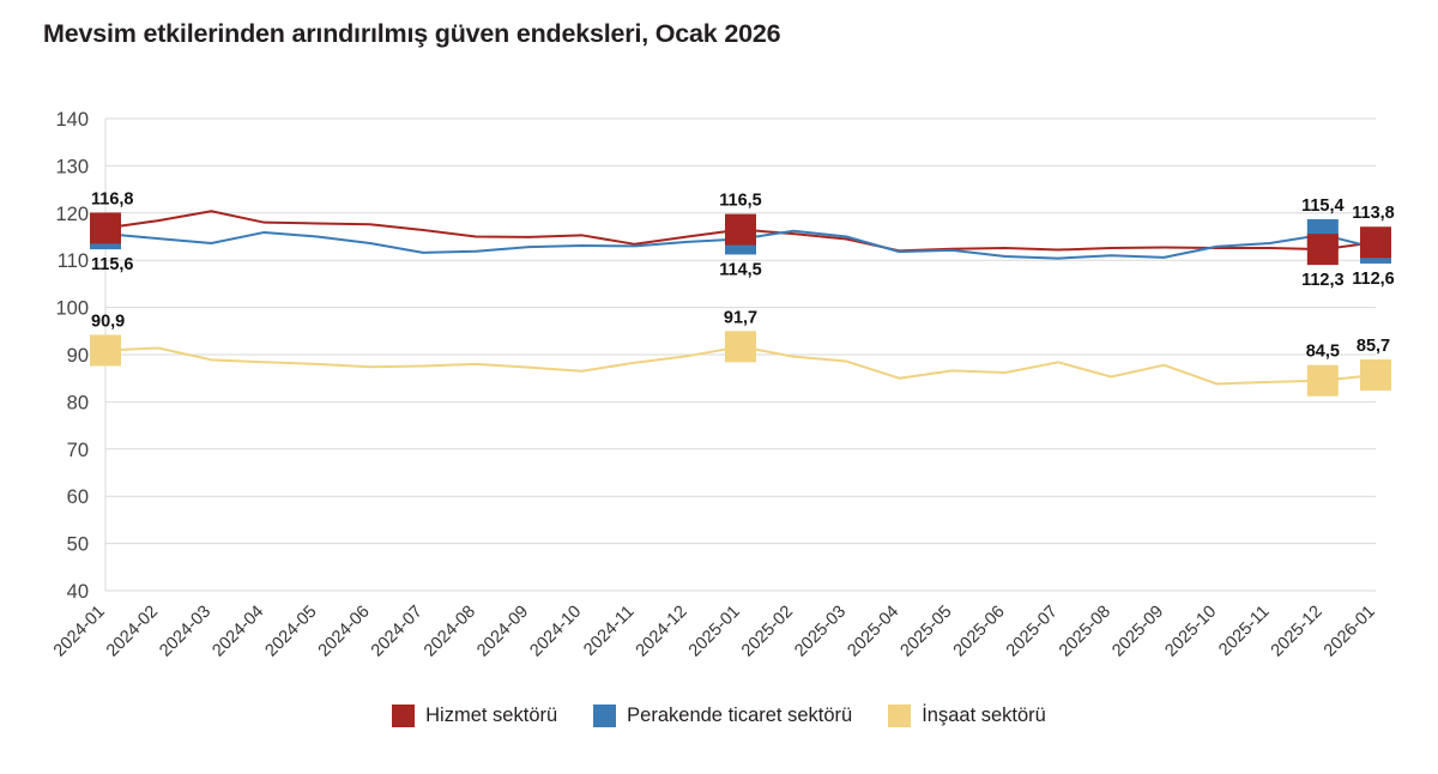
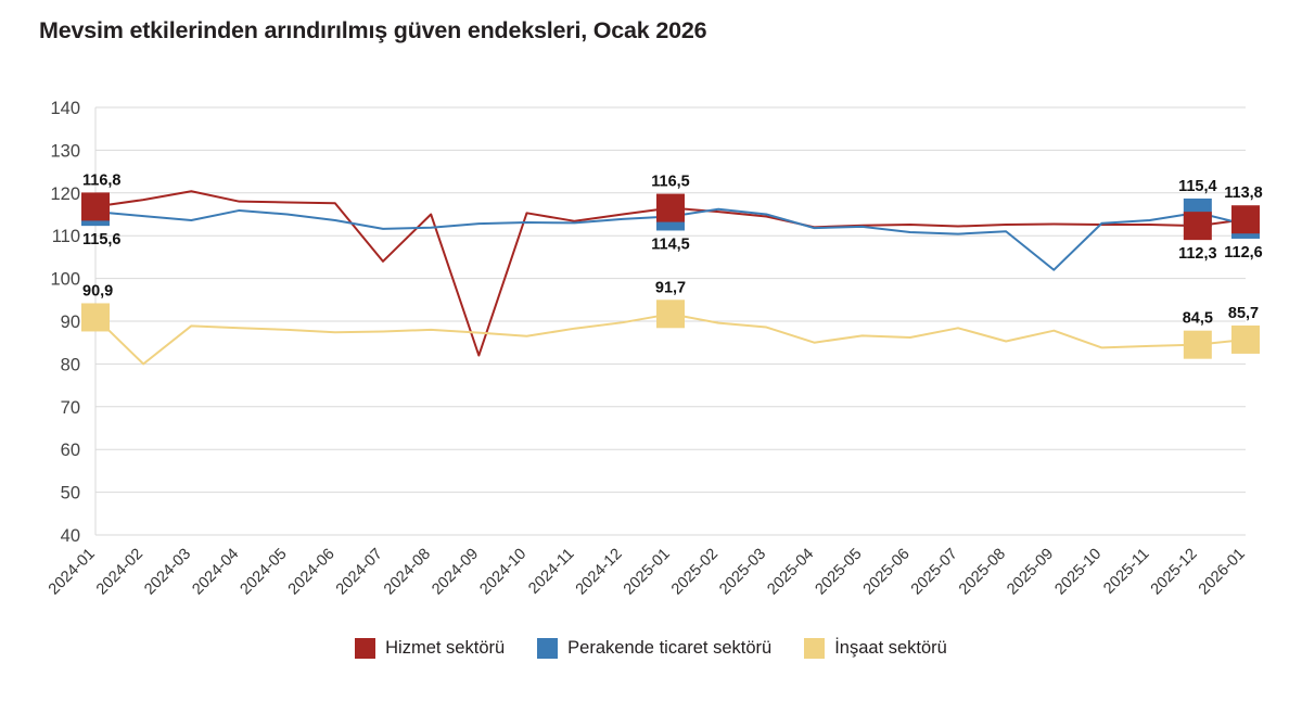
İnşaat sektörü/2024-02: 91 -> 80
Hizmet sektörü/2024-07: 116 -> 104
Hizmet sektörü/2024-09: 115 -> 82
Perakende ticaret sektörü/2025-09: 111 -> 102
